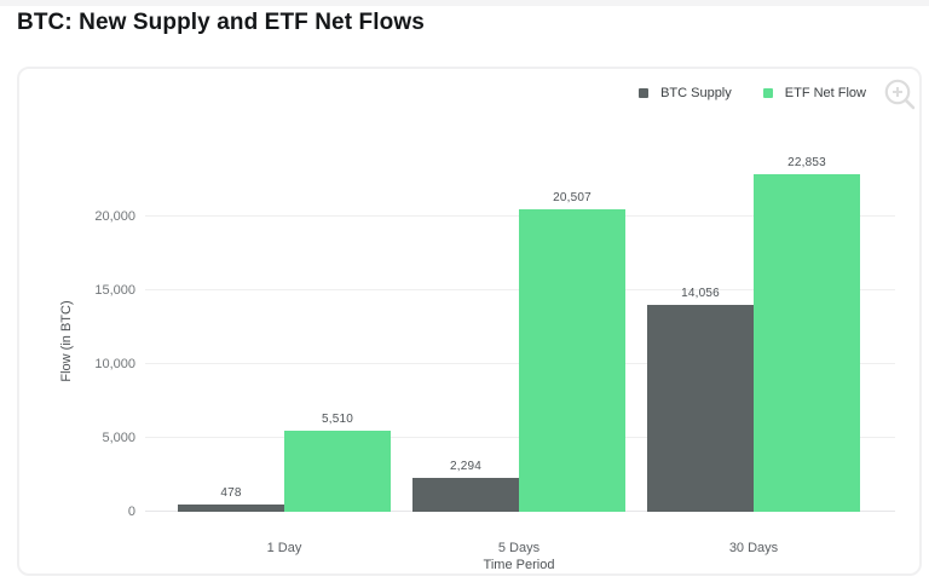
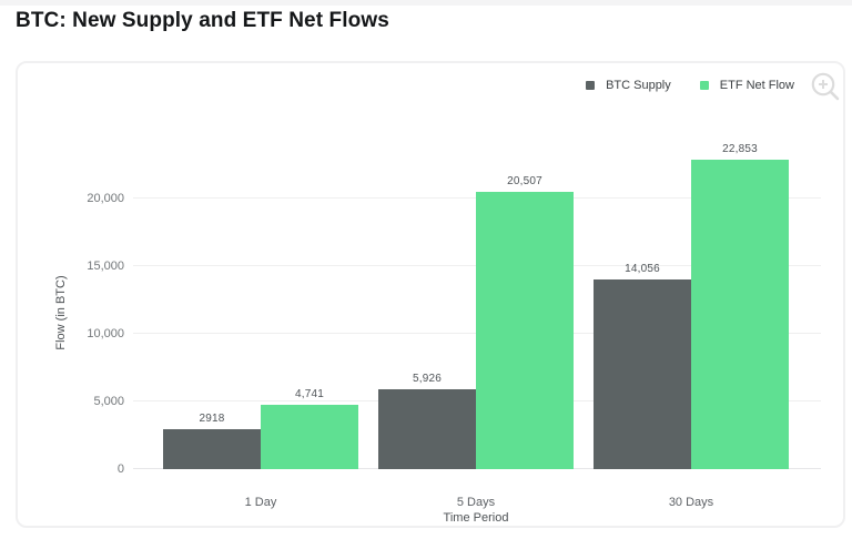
BTC Supply/1 Day: 478 -> 2918
ETF Net Flow/1 Day: 5,510 -> 4,741
BTC Supply/5 Days: 2,294 -> 5,926
